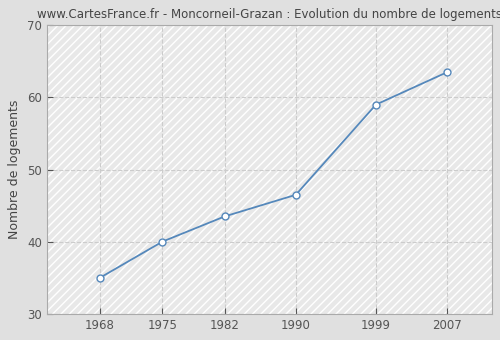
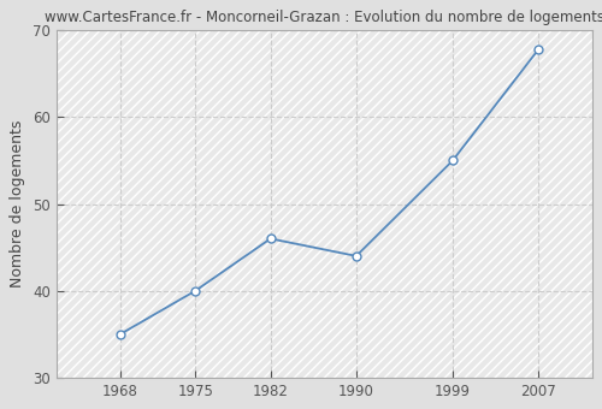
1982: 43.5 -> 46.0
1990: 46.5 -> 44.0
1999: 59.0 -> 55.0
2007: 63.5 -> 67.8
